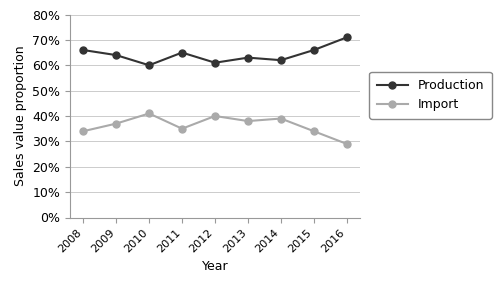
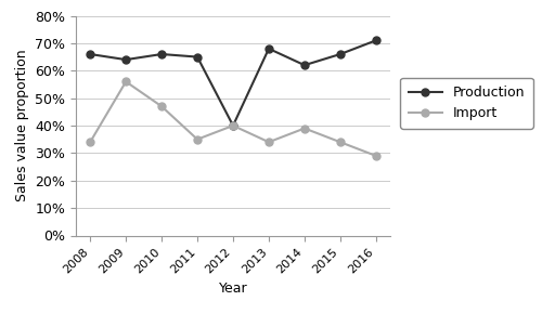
Import/2009: 37% -> 56%
Production/2010: 60% -> 66%
Import/2010: 41% -> 47%
Production/2012: 61% -> 40%
Production/2013: 63% -> 68%
Import/2013: 38% -> 34%
